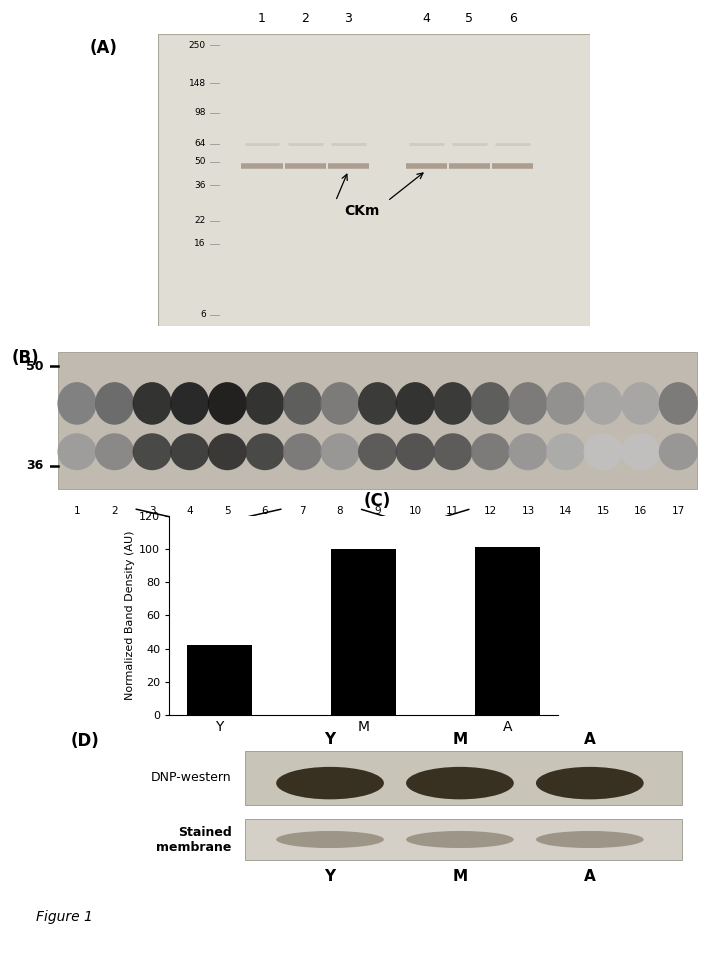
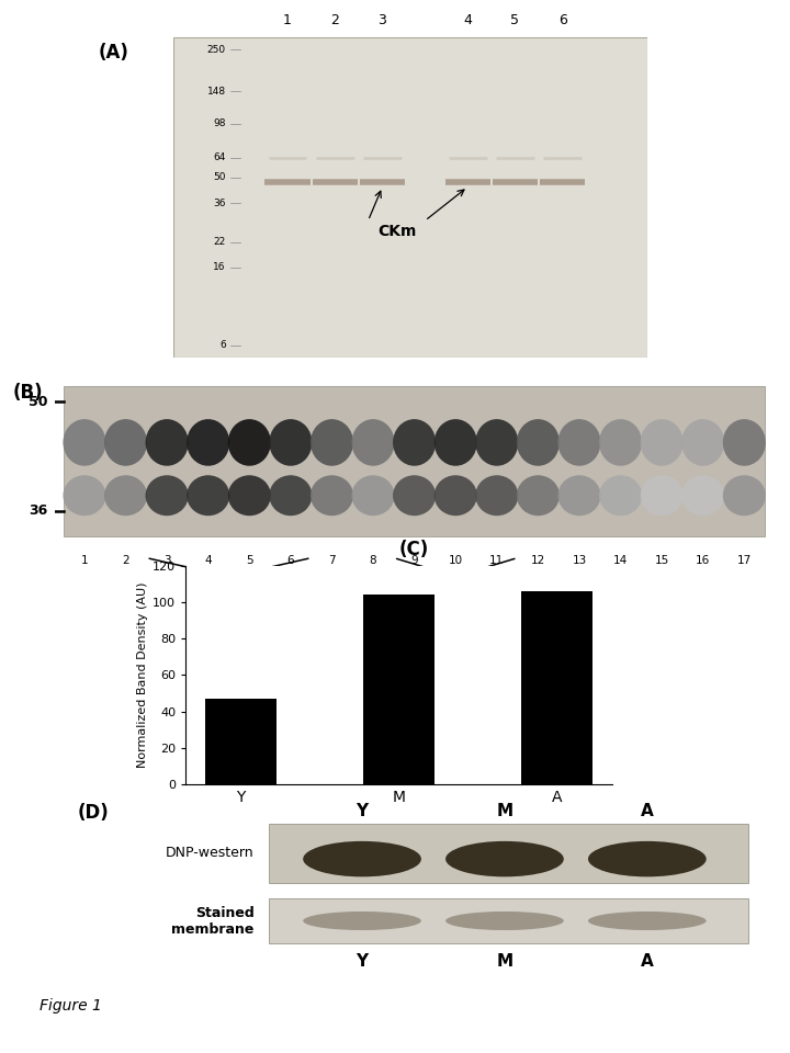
Y: 42 -> 47
M: 100 -> 104
A: 101 -> 106
